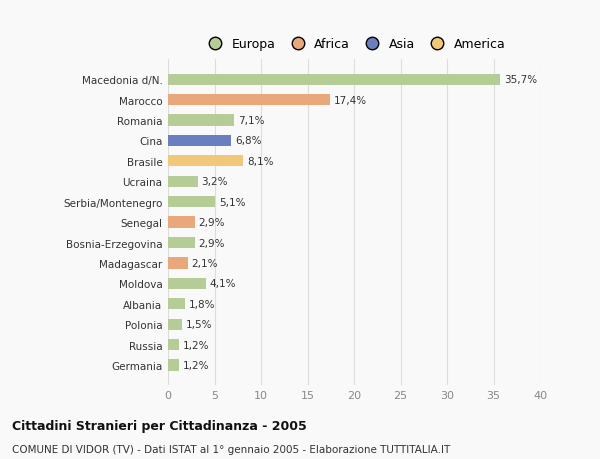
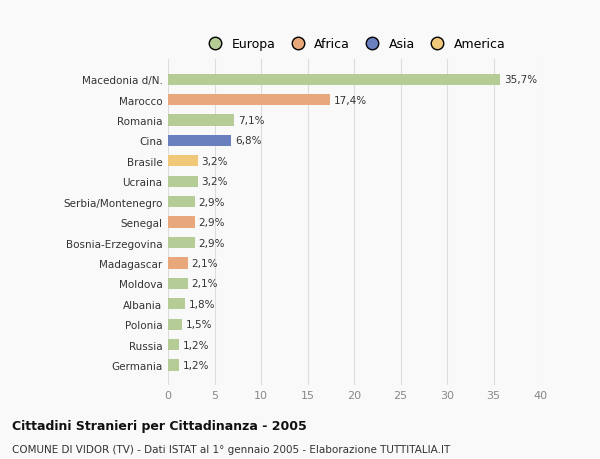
Brasile: 8,1% -> 3,2%
Serbia/Montenegro: 5,1% -> 2,9%
Moldova: 4,1% -> 2,1%
